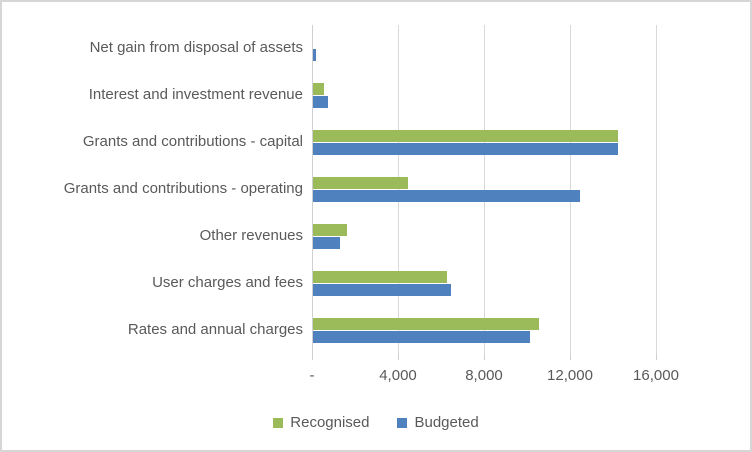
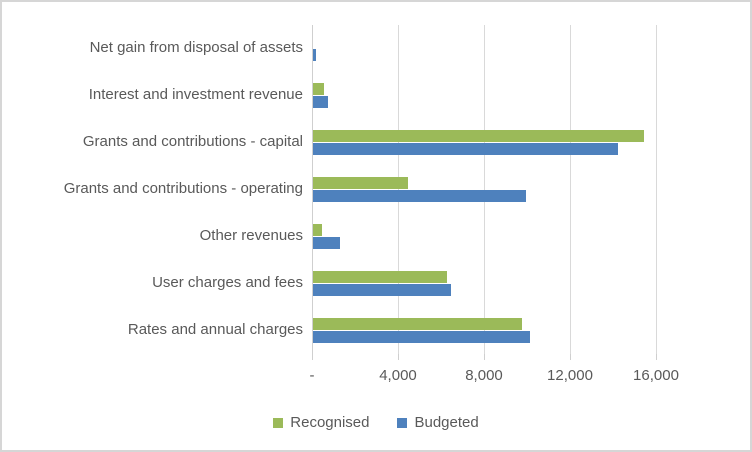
Recognised/Grants and contributions - capital: 14200 -> 15400
Budgeted/Grants and contributions - operating: 12400 -> 9900
Recognised/Other revenues: 1600 -> 400
Recognised/Rates and annual charges: 10500 -> 9700
